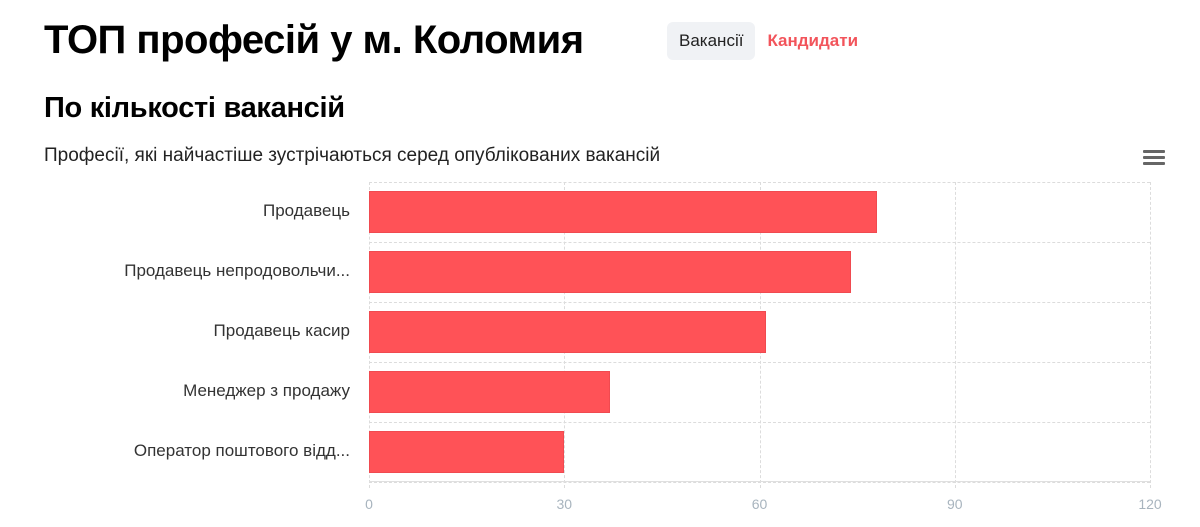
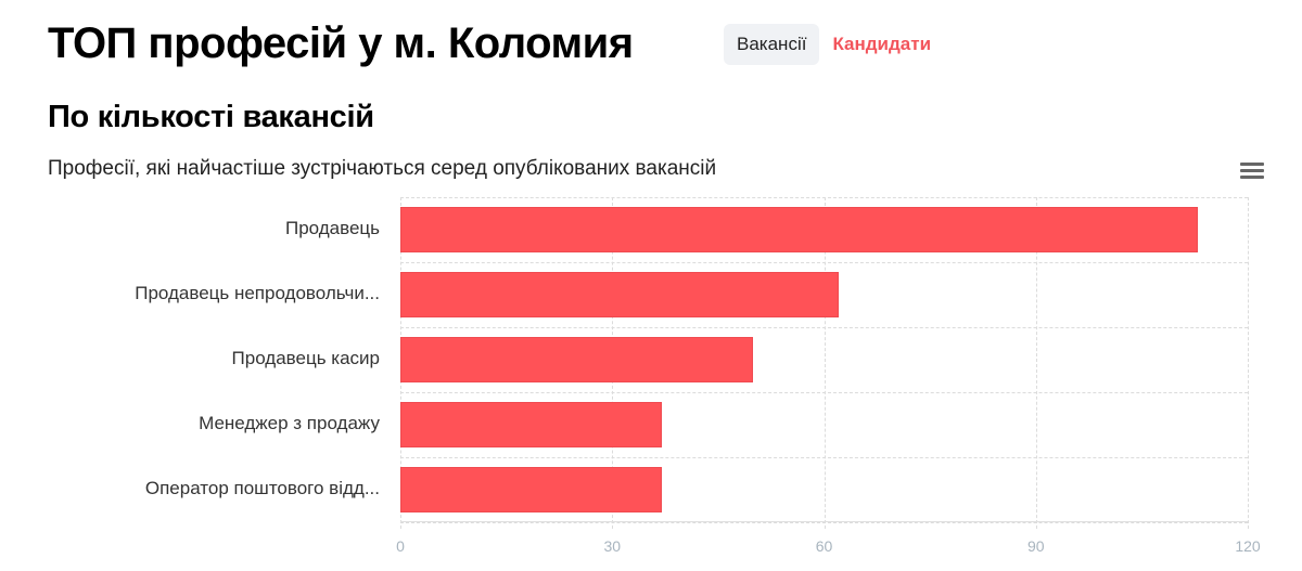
Продавець: 78 -> 113
Продавець непродовольчи...: 74 -> 62
Продавець касир: 61 -> 50
Оператор поштового відд...: 30 -> 37
